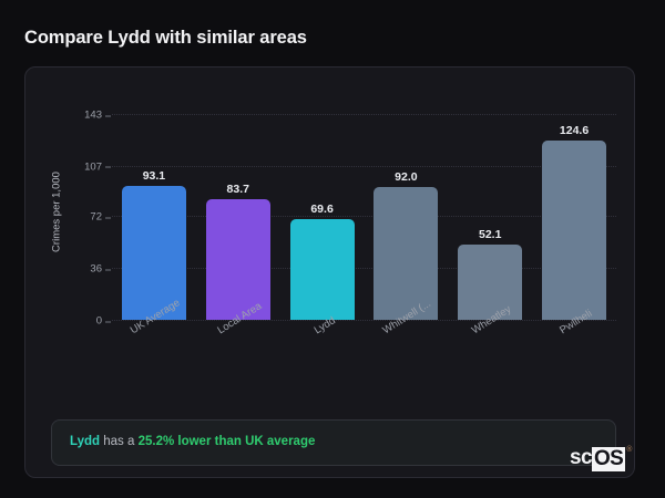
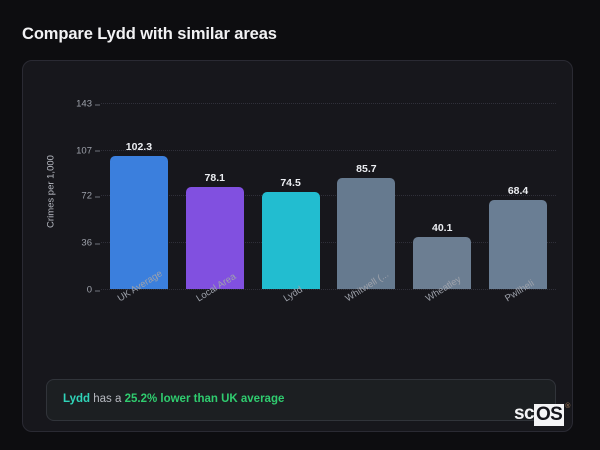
UK Average: 93.1 -> 102.3
Local Area: 83.7 -> 78.1
Lydd: 69.6 -> 74.5
Whitwell (...: 92.0 -> 85.7
Wheatley: 52.1 -> 40.1
Pwllheli: 124.6 -> 68.4
